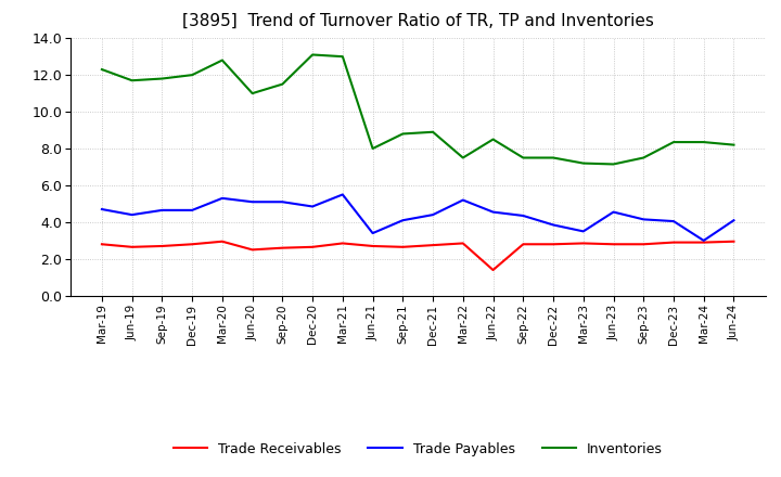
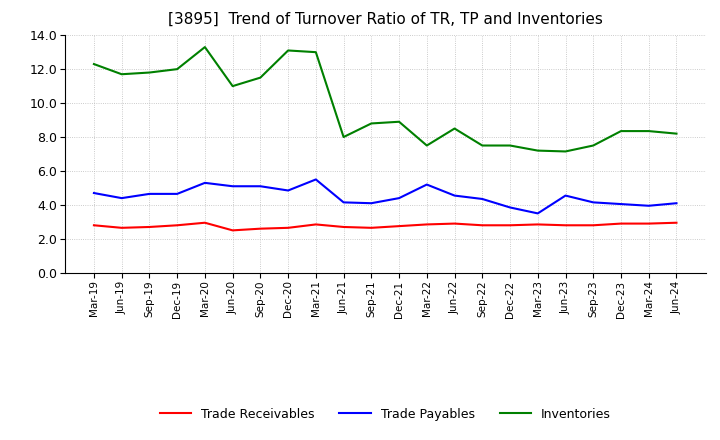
Inventories/Mar-20: 12.8 -> 13.3
Trade Payables/Jun-21: 3.4 -> 4.2
Trade Receivables/Jun-22: 1.4 -> 2.9
Trade Payables/Mar-24: 3.0 -> 4.0
